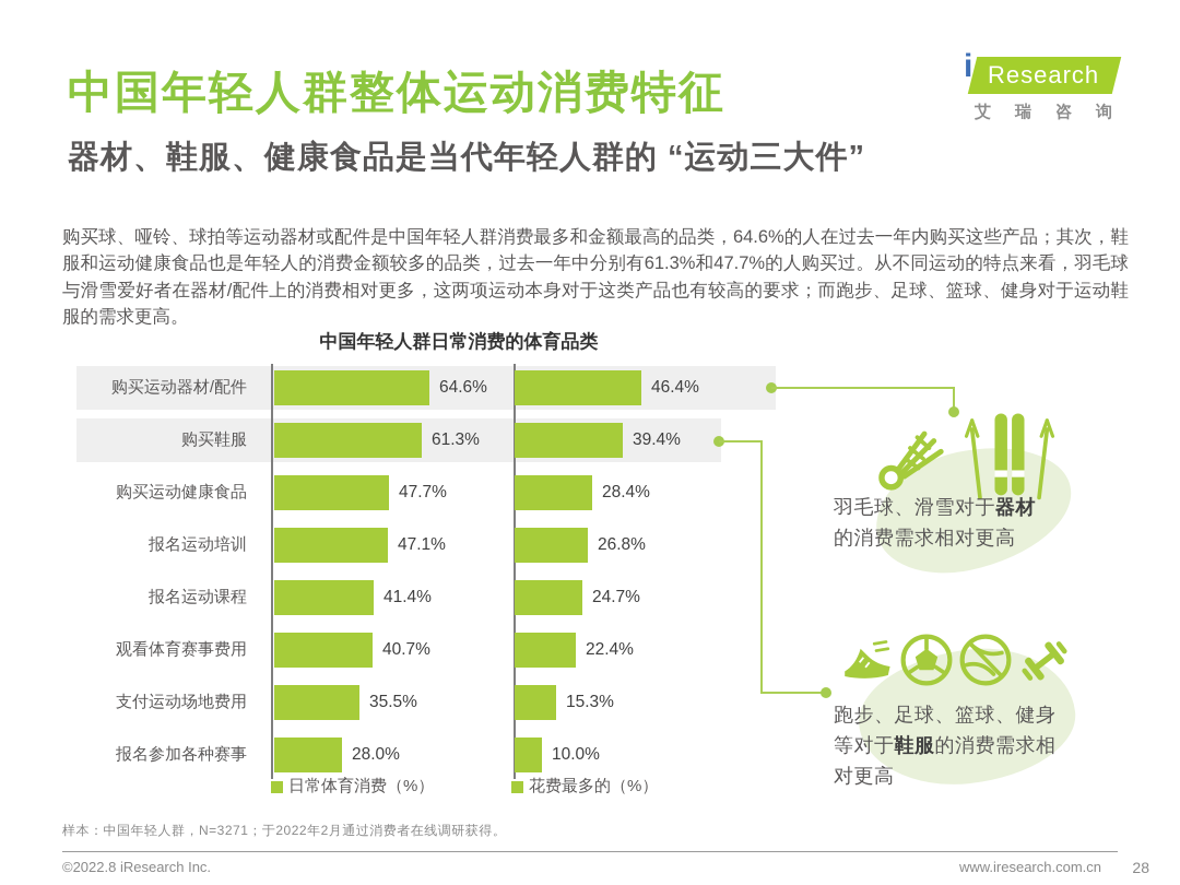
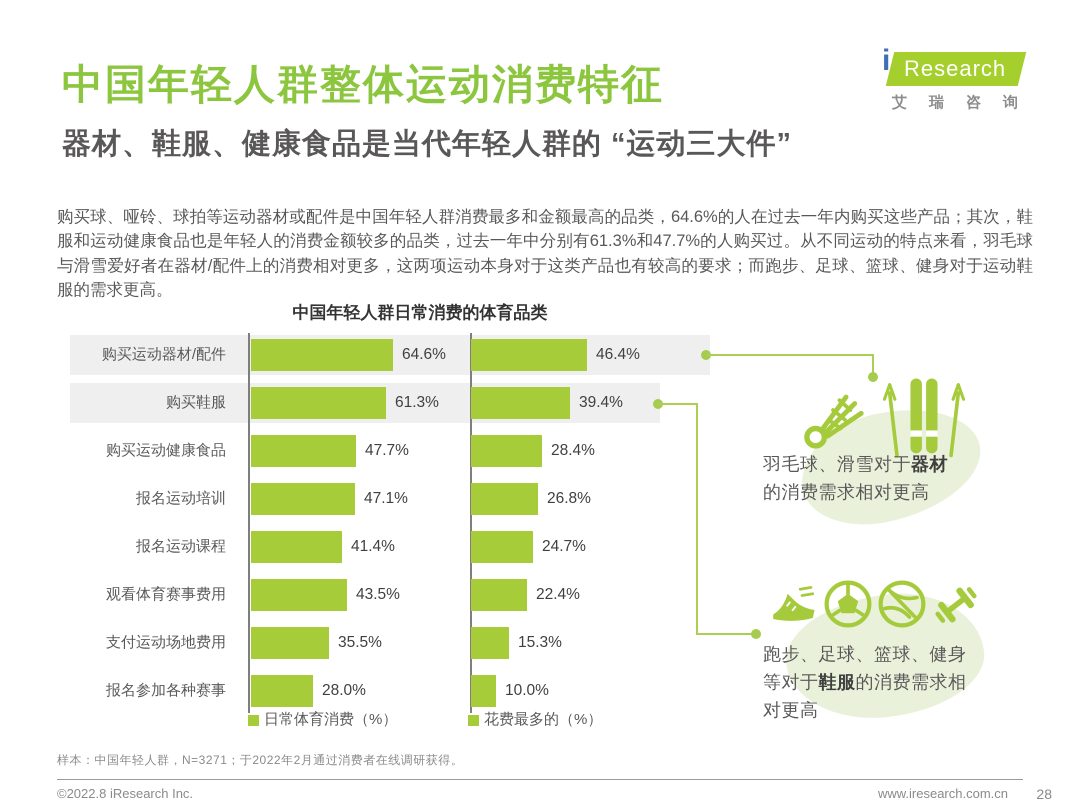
日常体育消费（%）/观看体育赛事费用: 40.7% -> 43.5%
